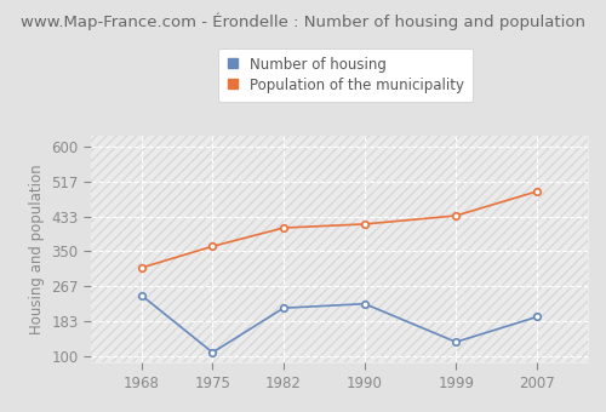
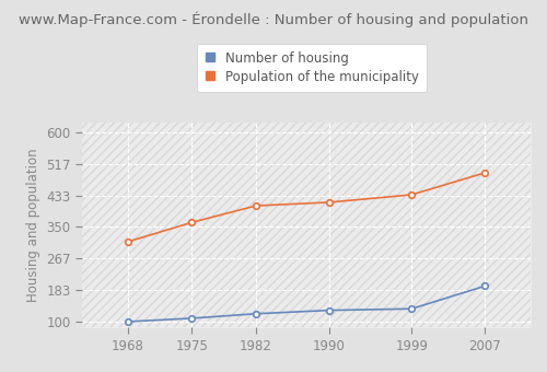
Number of housing/1968: 245 -> 100
Number of housing/1982: 215 -> 121
Number of housing/1990: 225 -> 130
